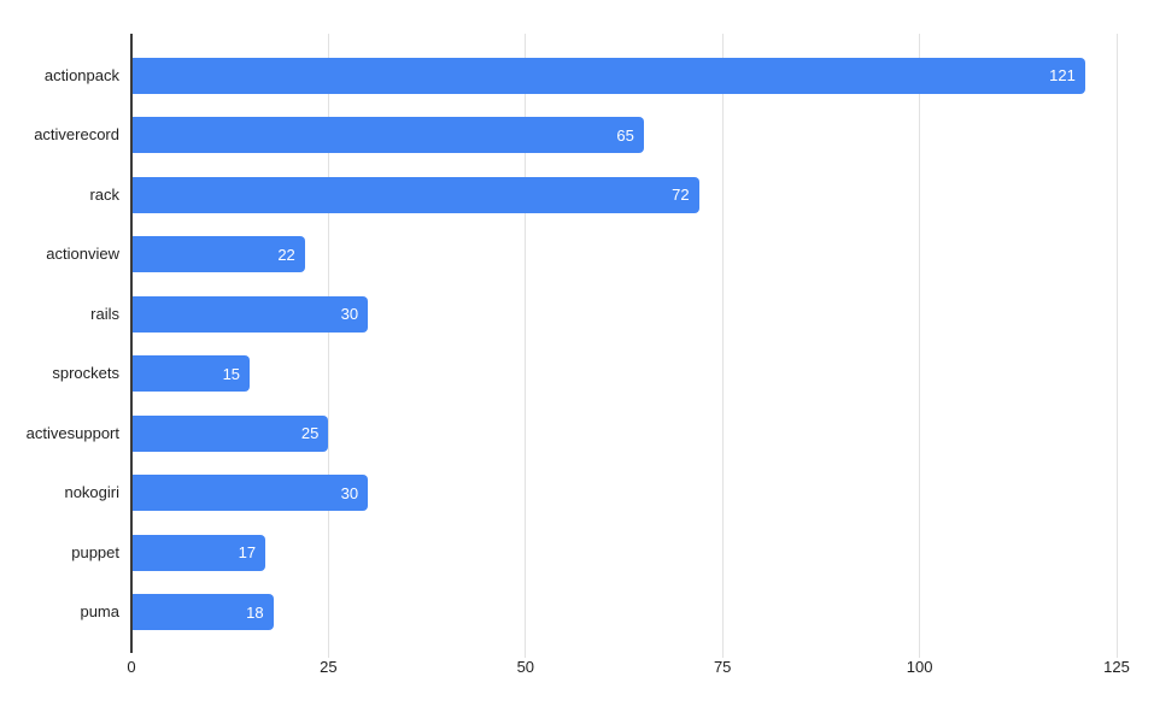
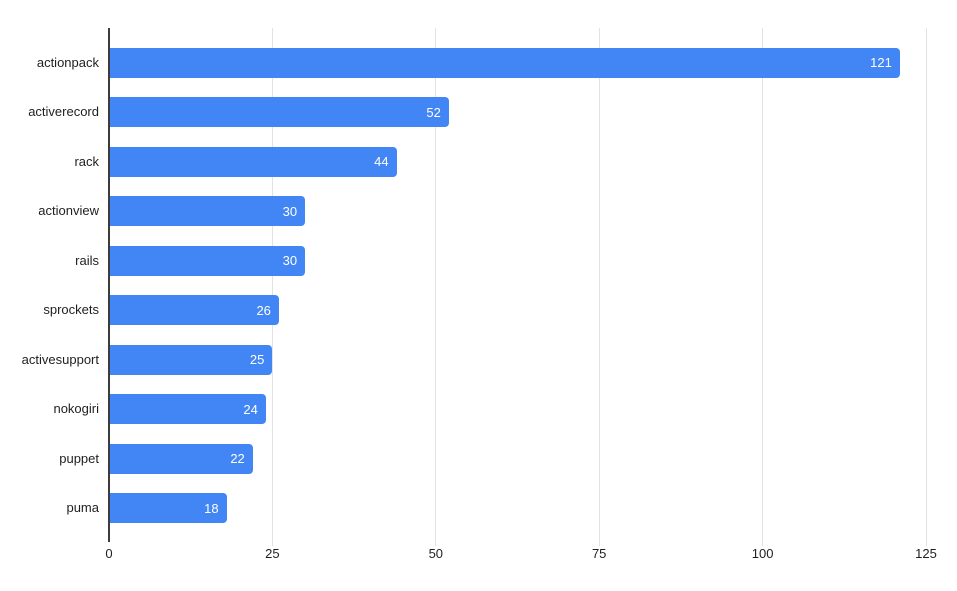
activerecord: 65 -> 52
rack: 72 -> 44
actionview: 22 -> 30
sprockets: 15 -> 26
nokogiri: 30 -> 24
puppet: 17 -> 22
